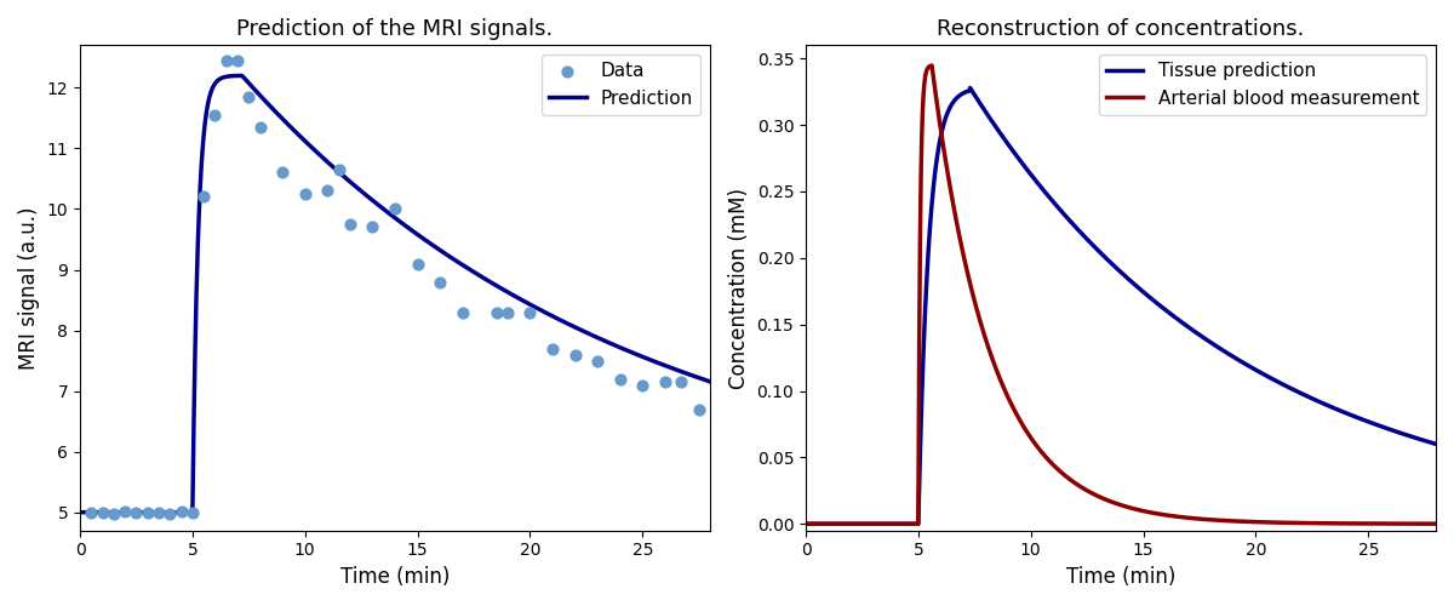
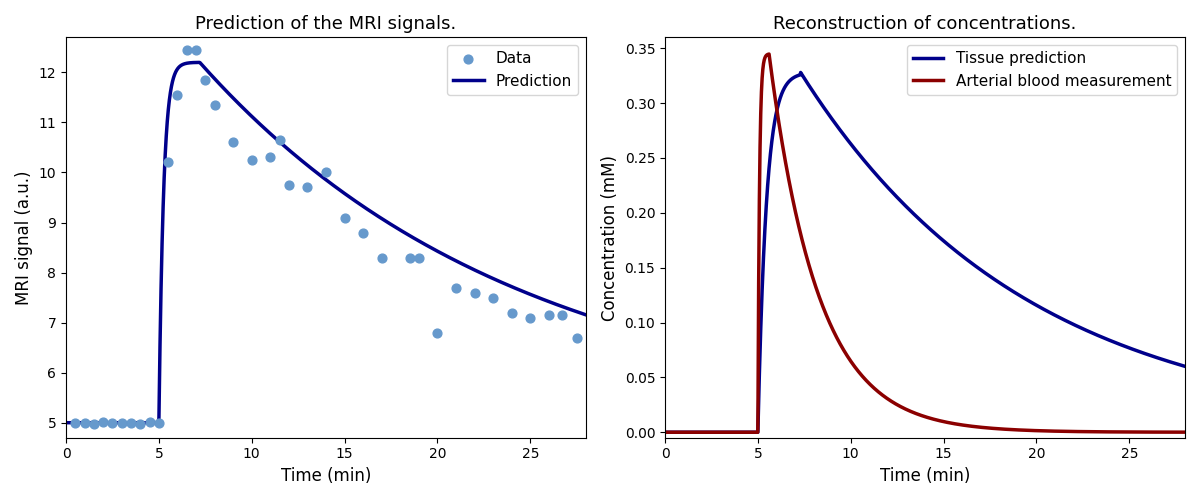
Prediction of the MRI signals./Data/20: 8.30 -> 6.80
